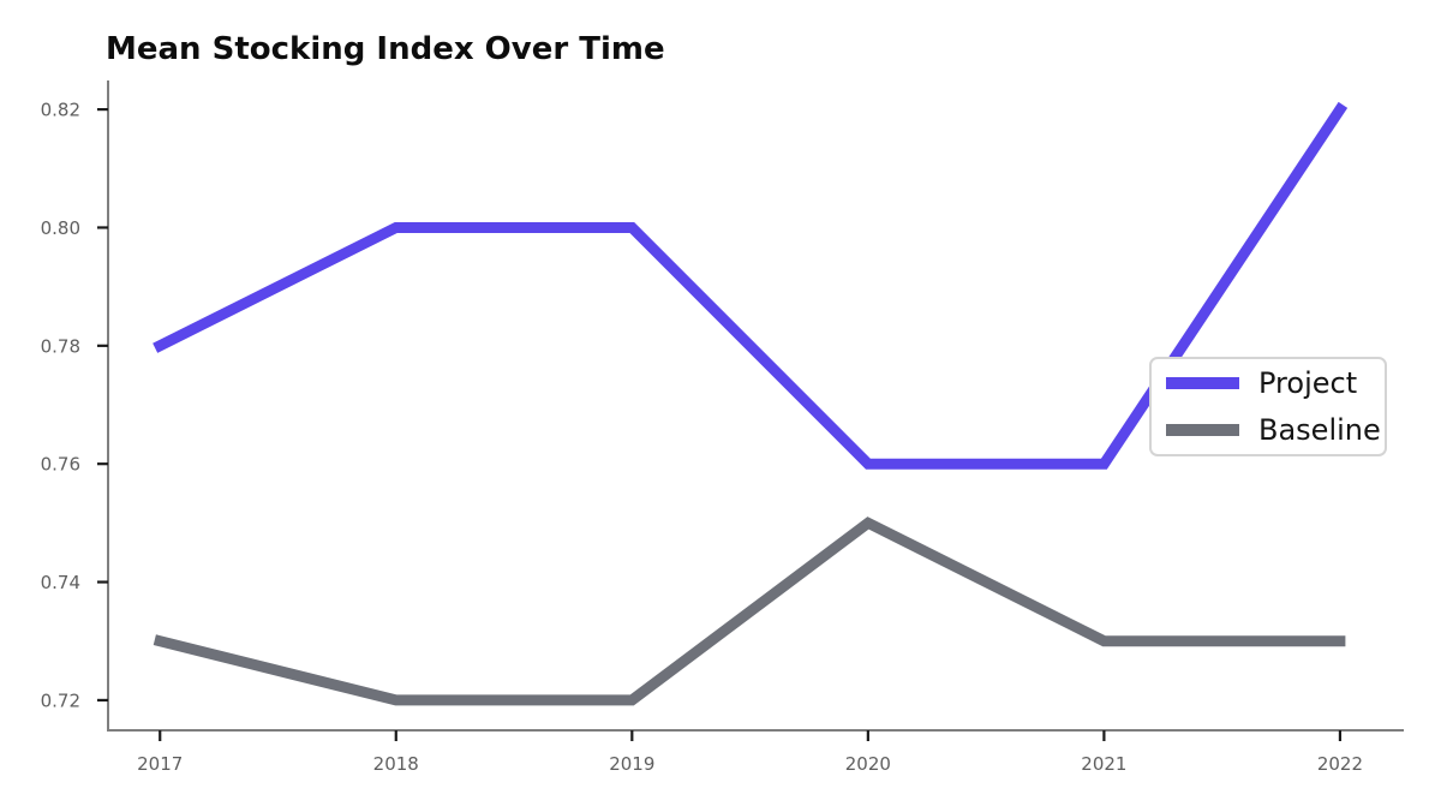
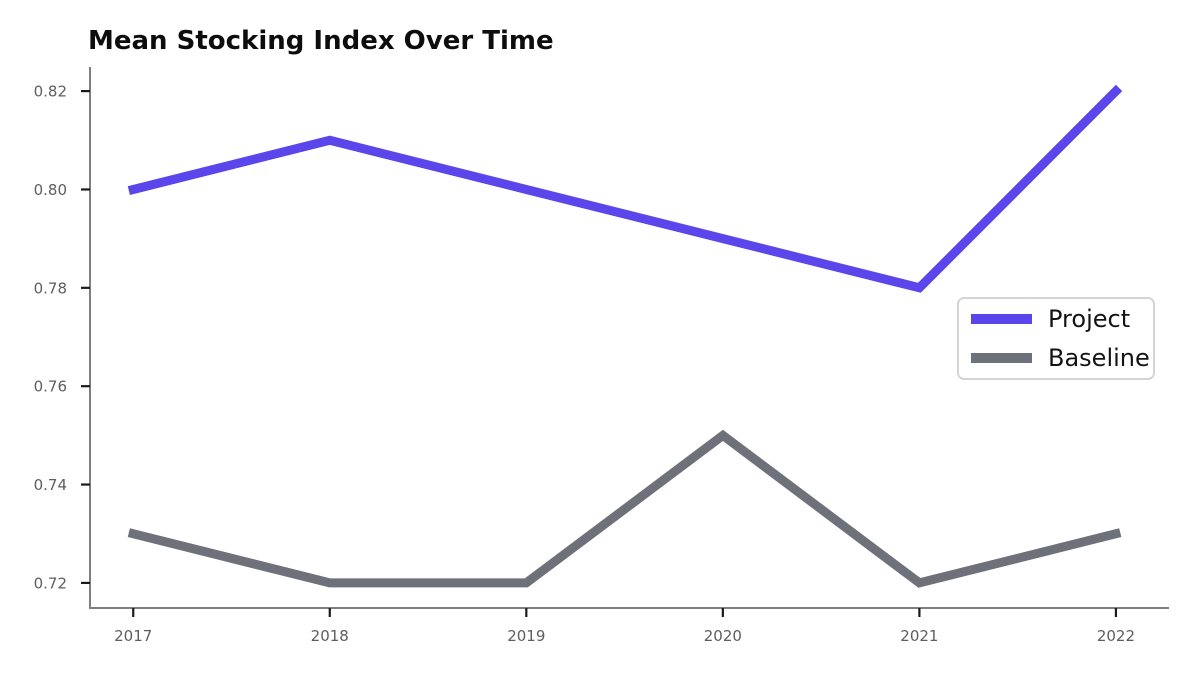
Project/2017: 0.78 -> 0.80
Project/2018: 0.80 -> 0.81
Project/2020: 0.76 -> 0.79
Project/2021: 0.76 -> 0.78
Baseline/2021: 0.73 -> 0.72
